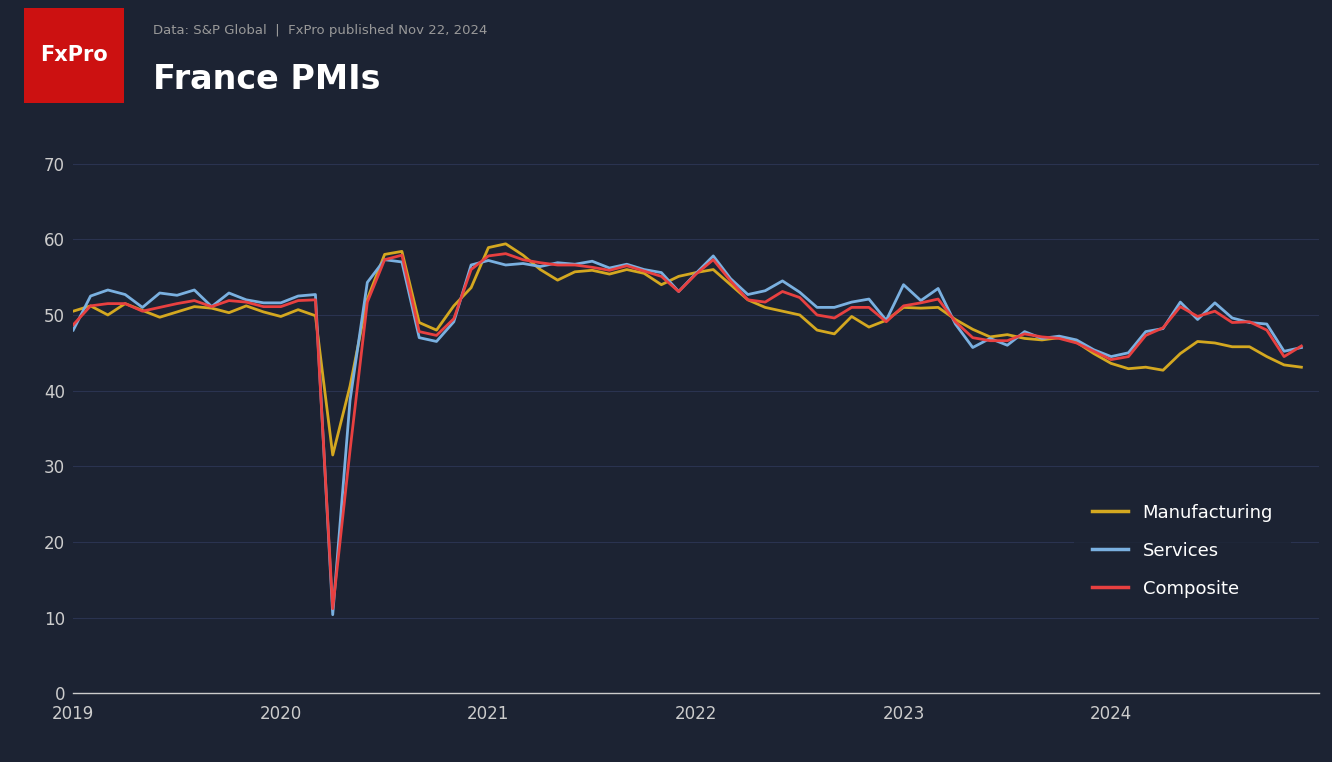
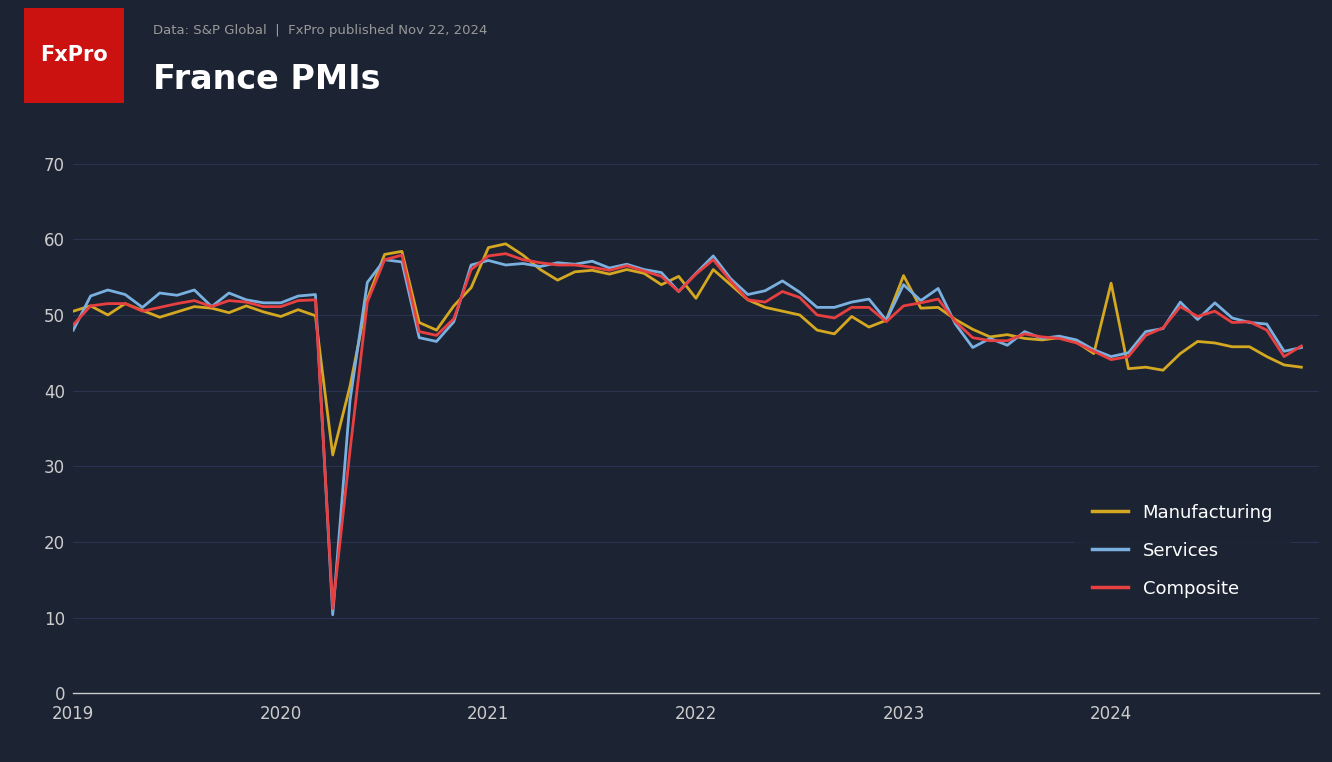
Manufacturing/2022: 55.6 -> 52.2
Manufacturing/2023: 51.0 -> 55.2
Manufacturing/2024: 43.6 -> 54.2
